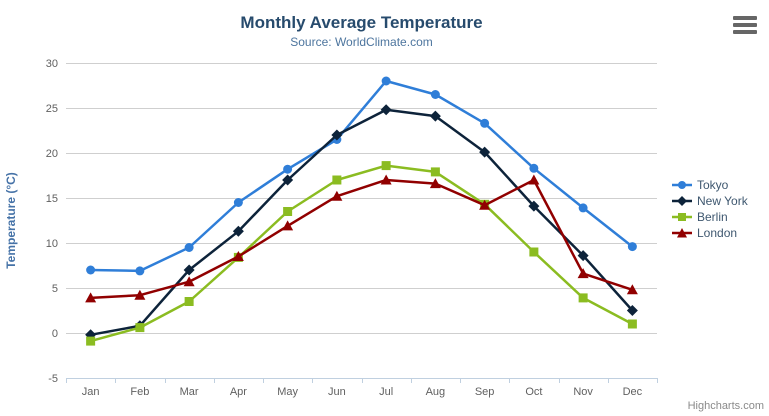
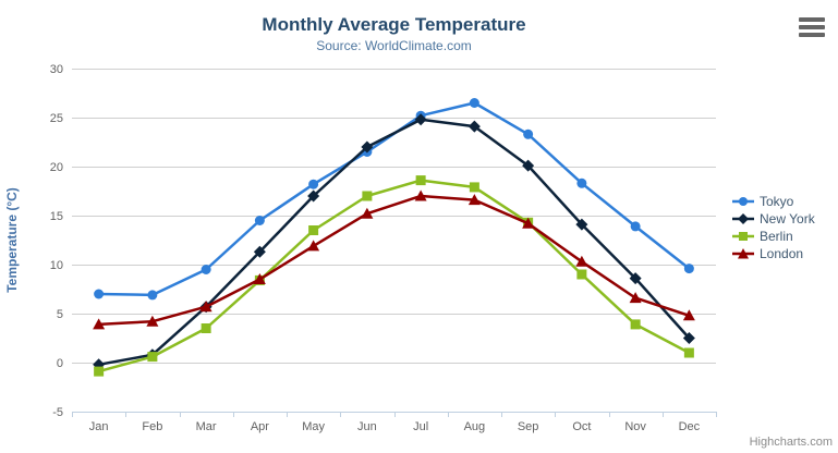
New York/Mar: 7 -> 6
Tokyo/Jul: 28 -> 25
London/Oct: 17 -> 10
